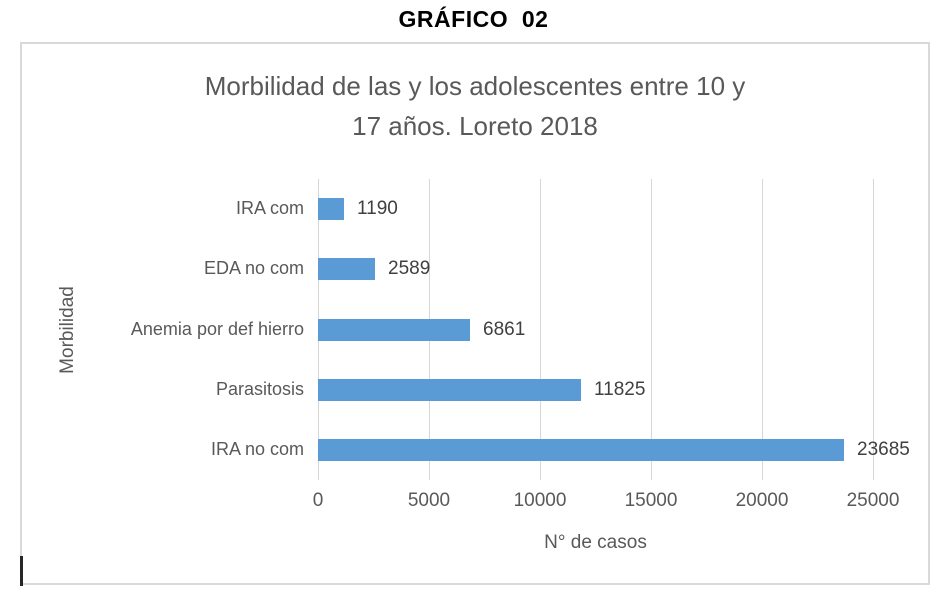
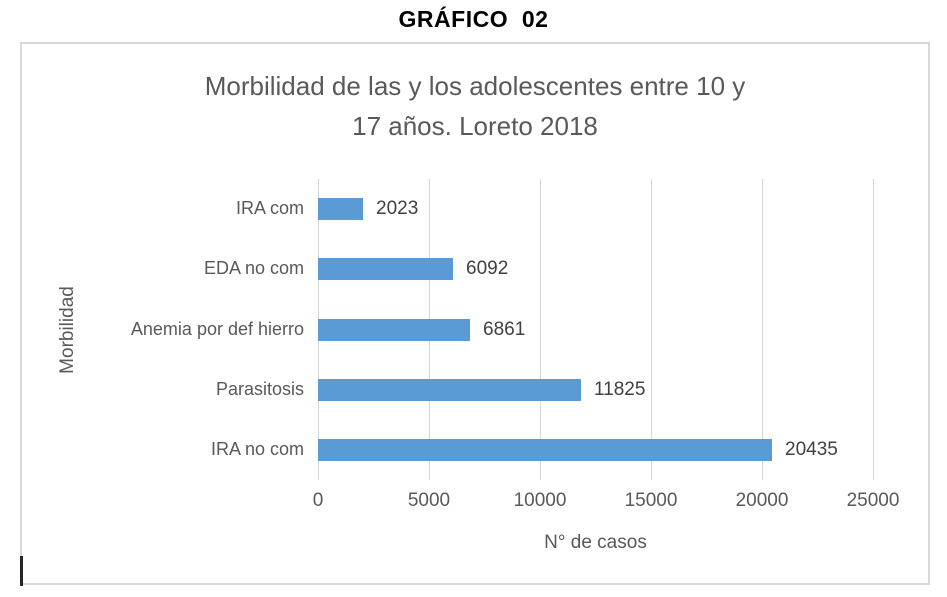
IRA com: 1190 -> 2023
EDA no com: 2589 -> 6092
IRA no com: 23685 -> 20435
